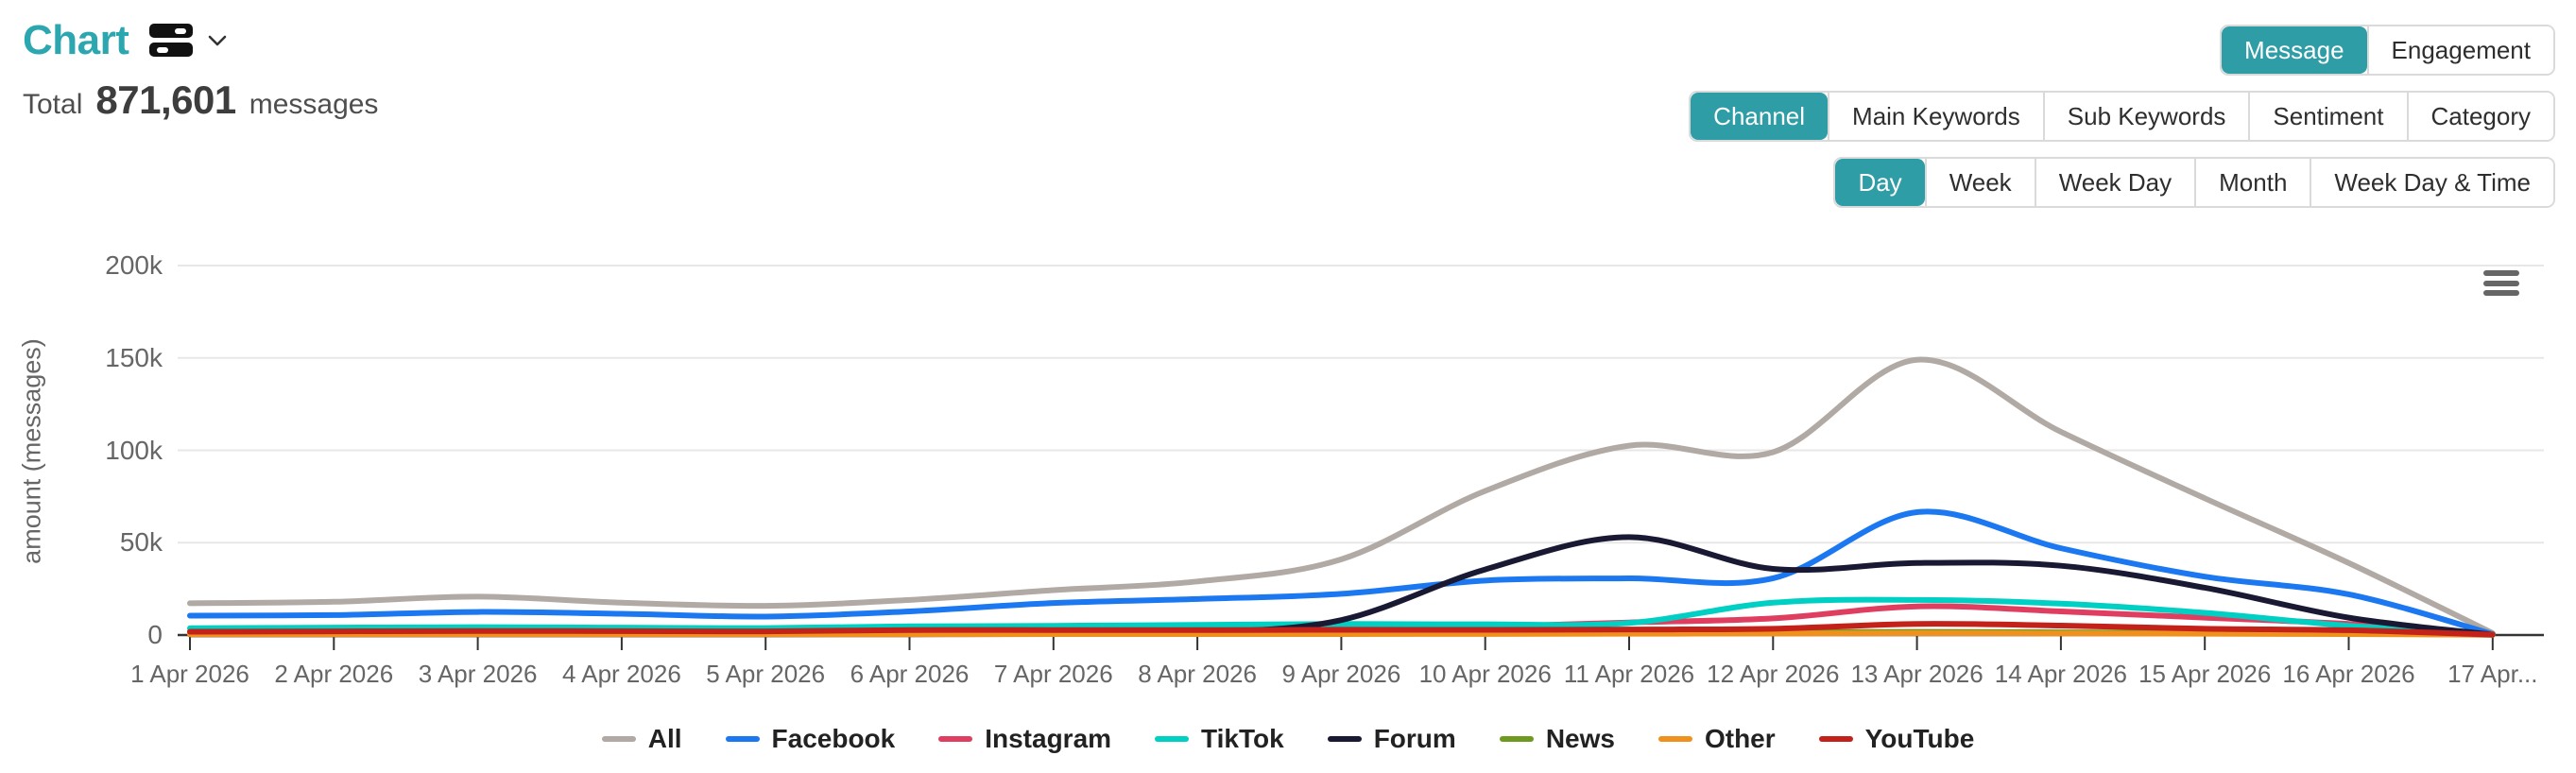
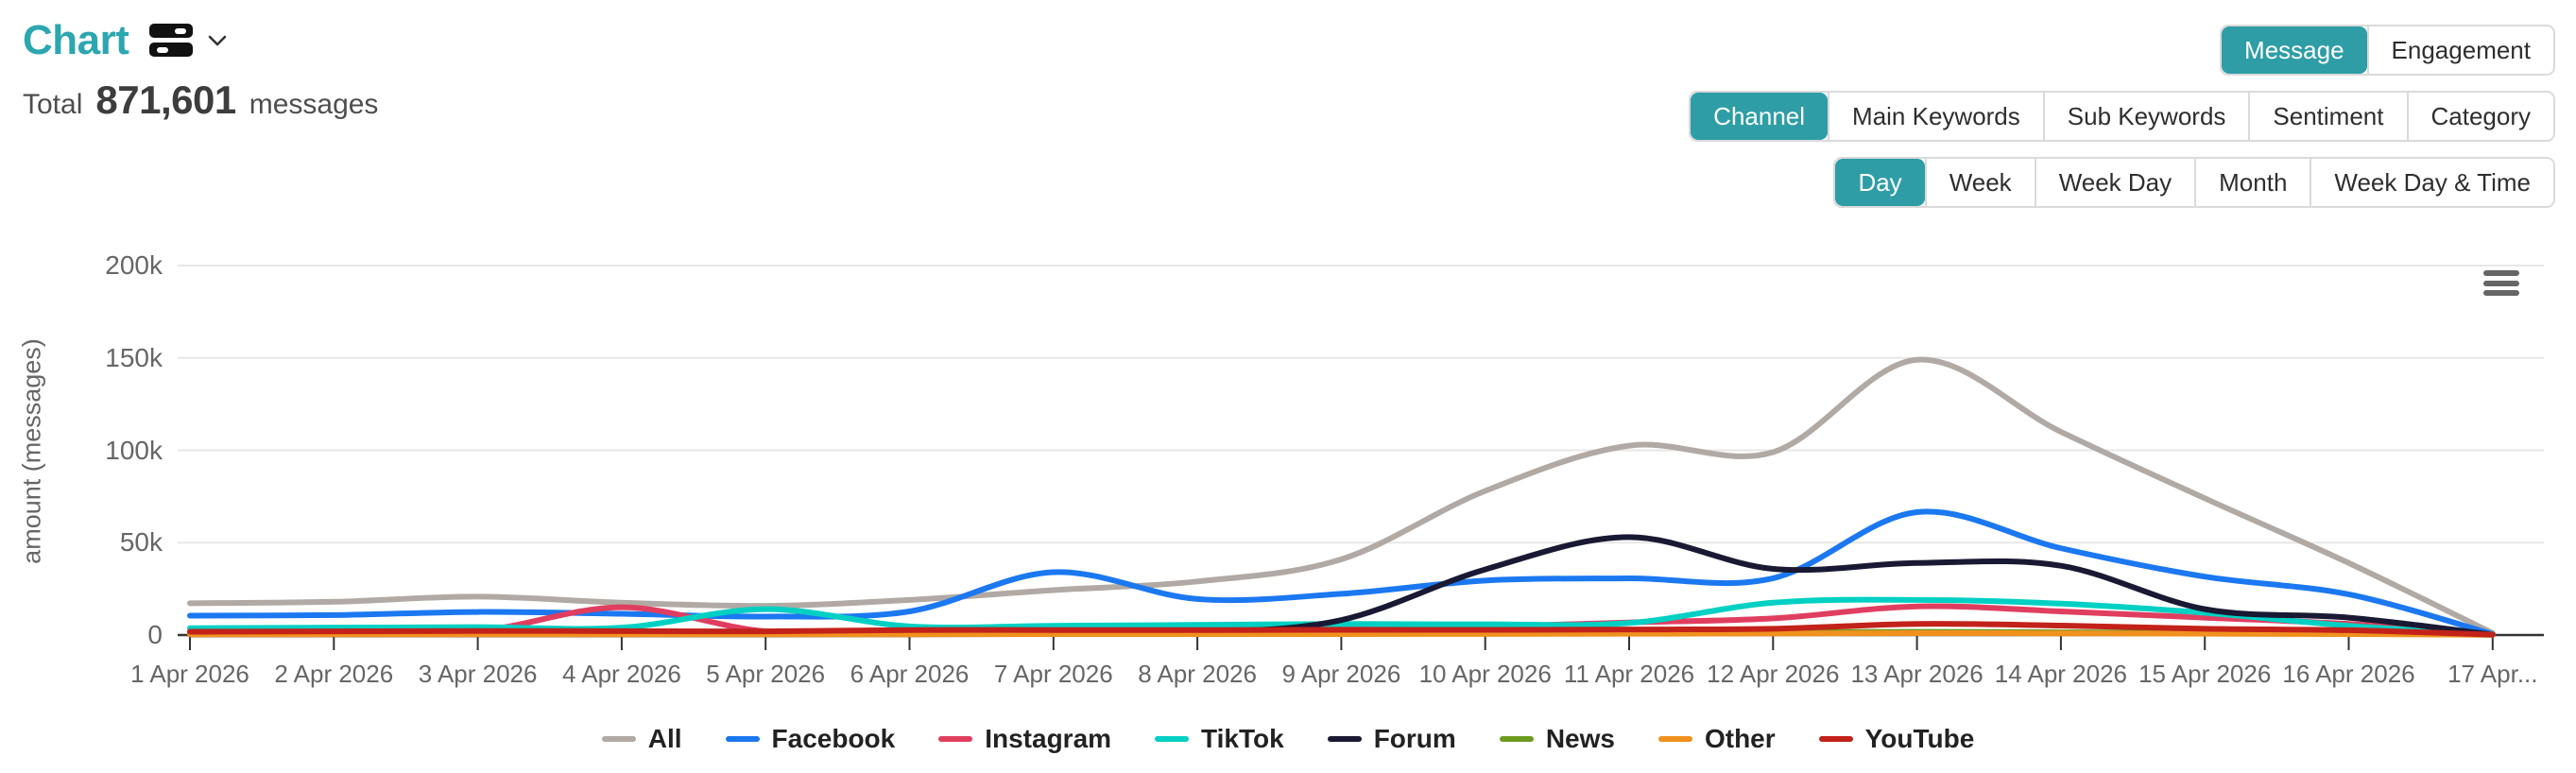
Instagram/4 Apr 2026: 2k -> 15k
TikTok/5 Apr 2026: 4k -> 14k
Facebook/7 Apr 2026: 17k -> 34k
Forum/15 Apr 2026: 26k -> 14k
